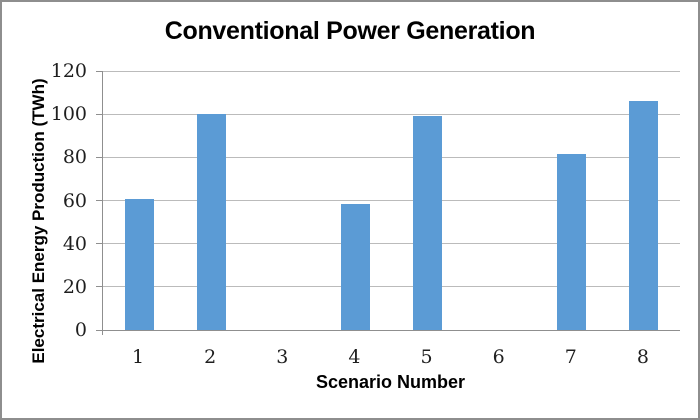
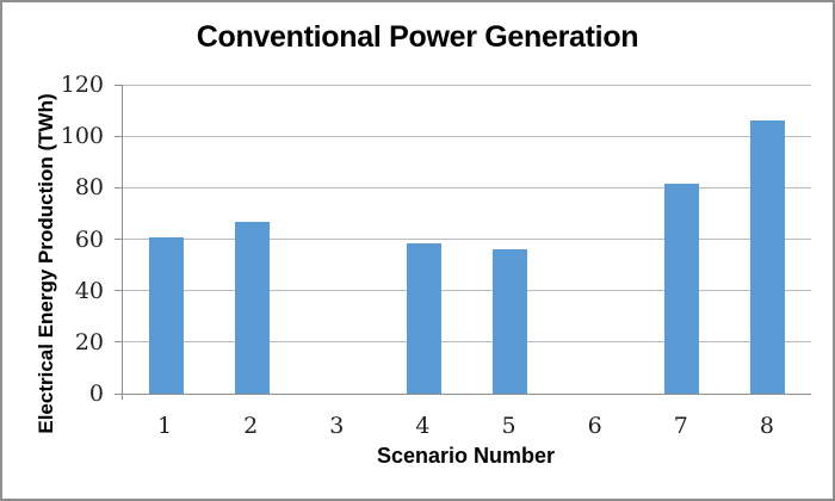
2: 100 -> 66
5: 99 -> 56
